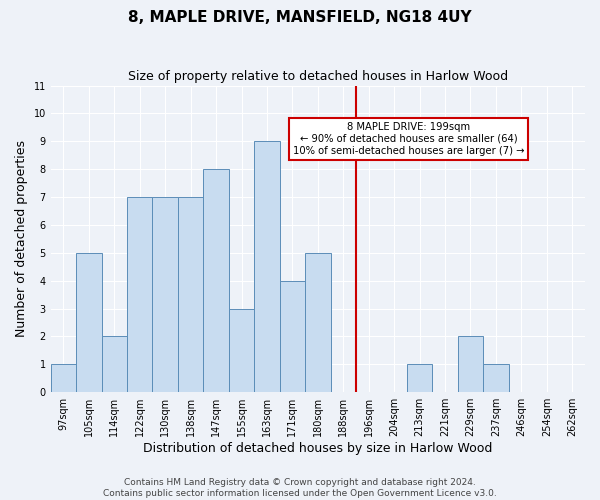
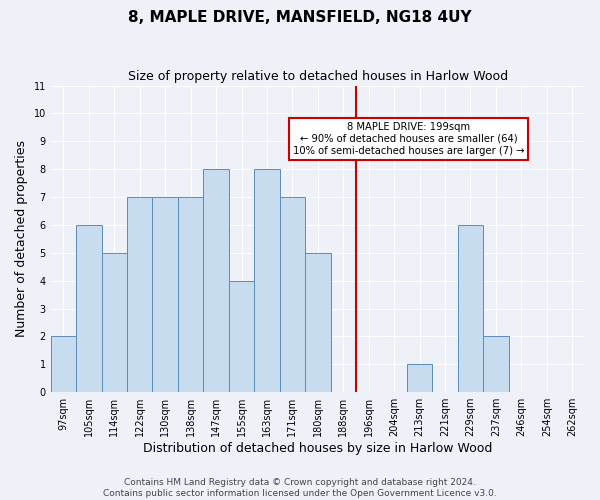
97sqm: 1 -> 2
105sqm: 5 -> 6
114sqm: 2 -> 5
155sqm: 3 -> 4
163sqm: 9 -> 8
171sqm: 4 -> 7
229sqm: 2 -> 6
237sqm: 1 -> 2
